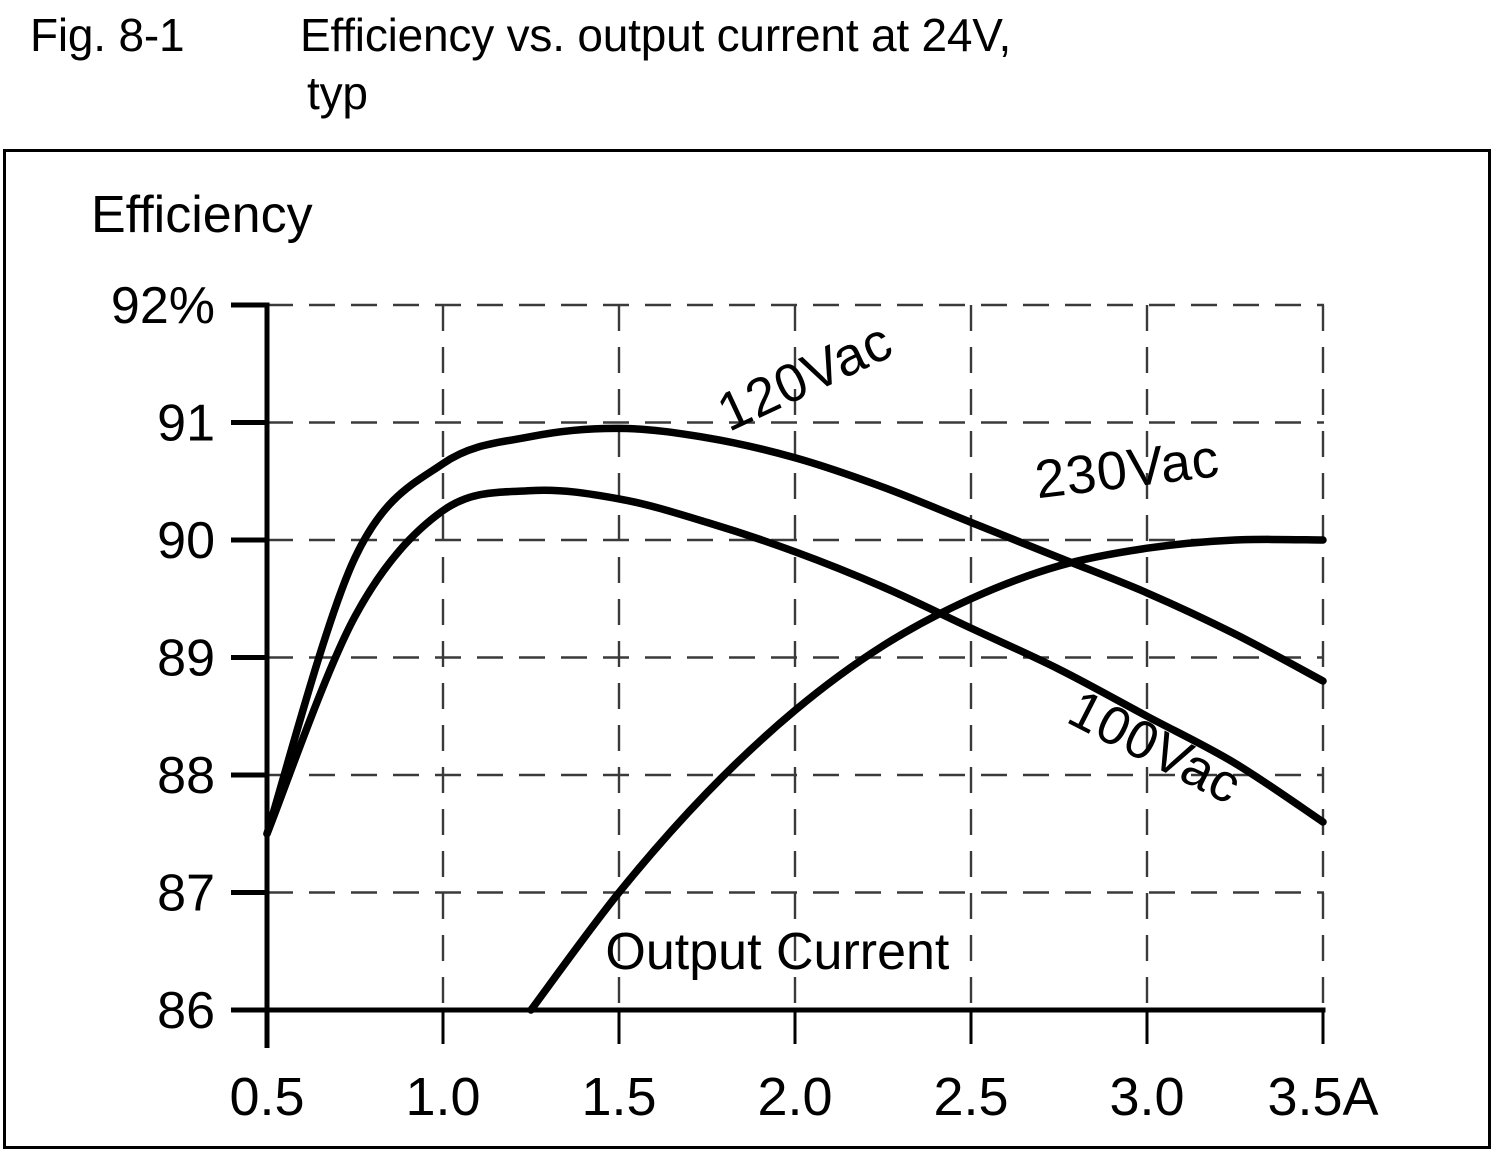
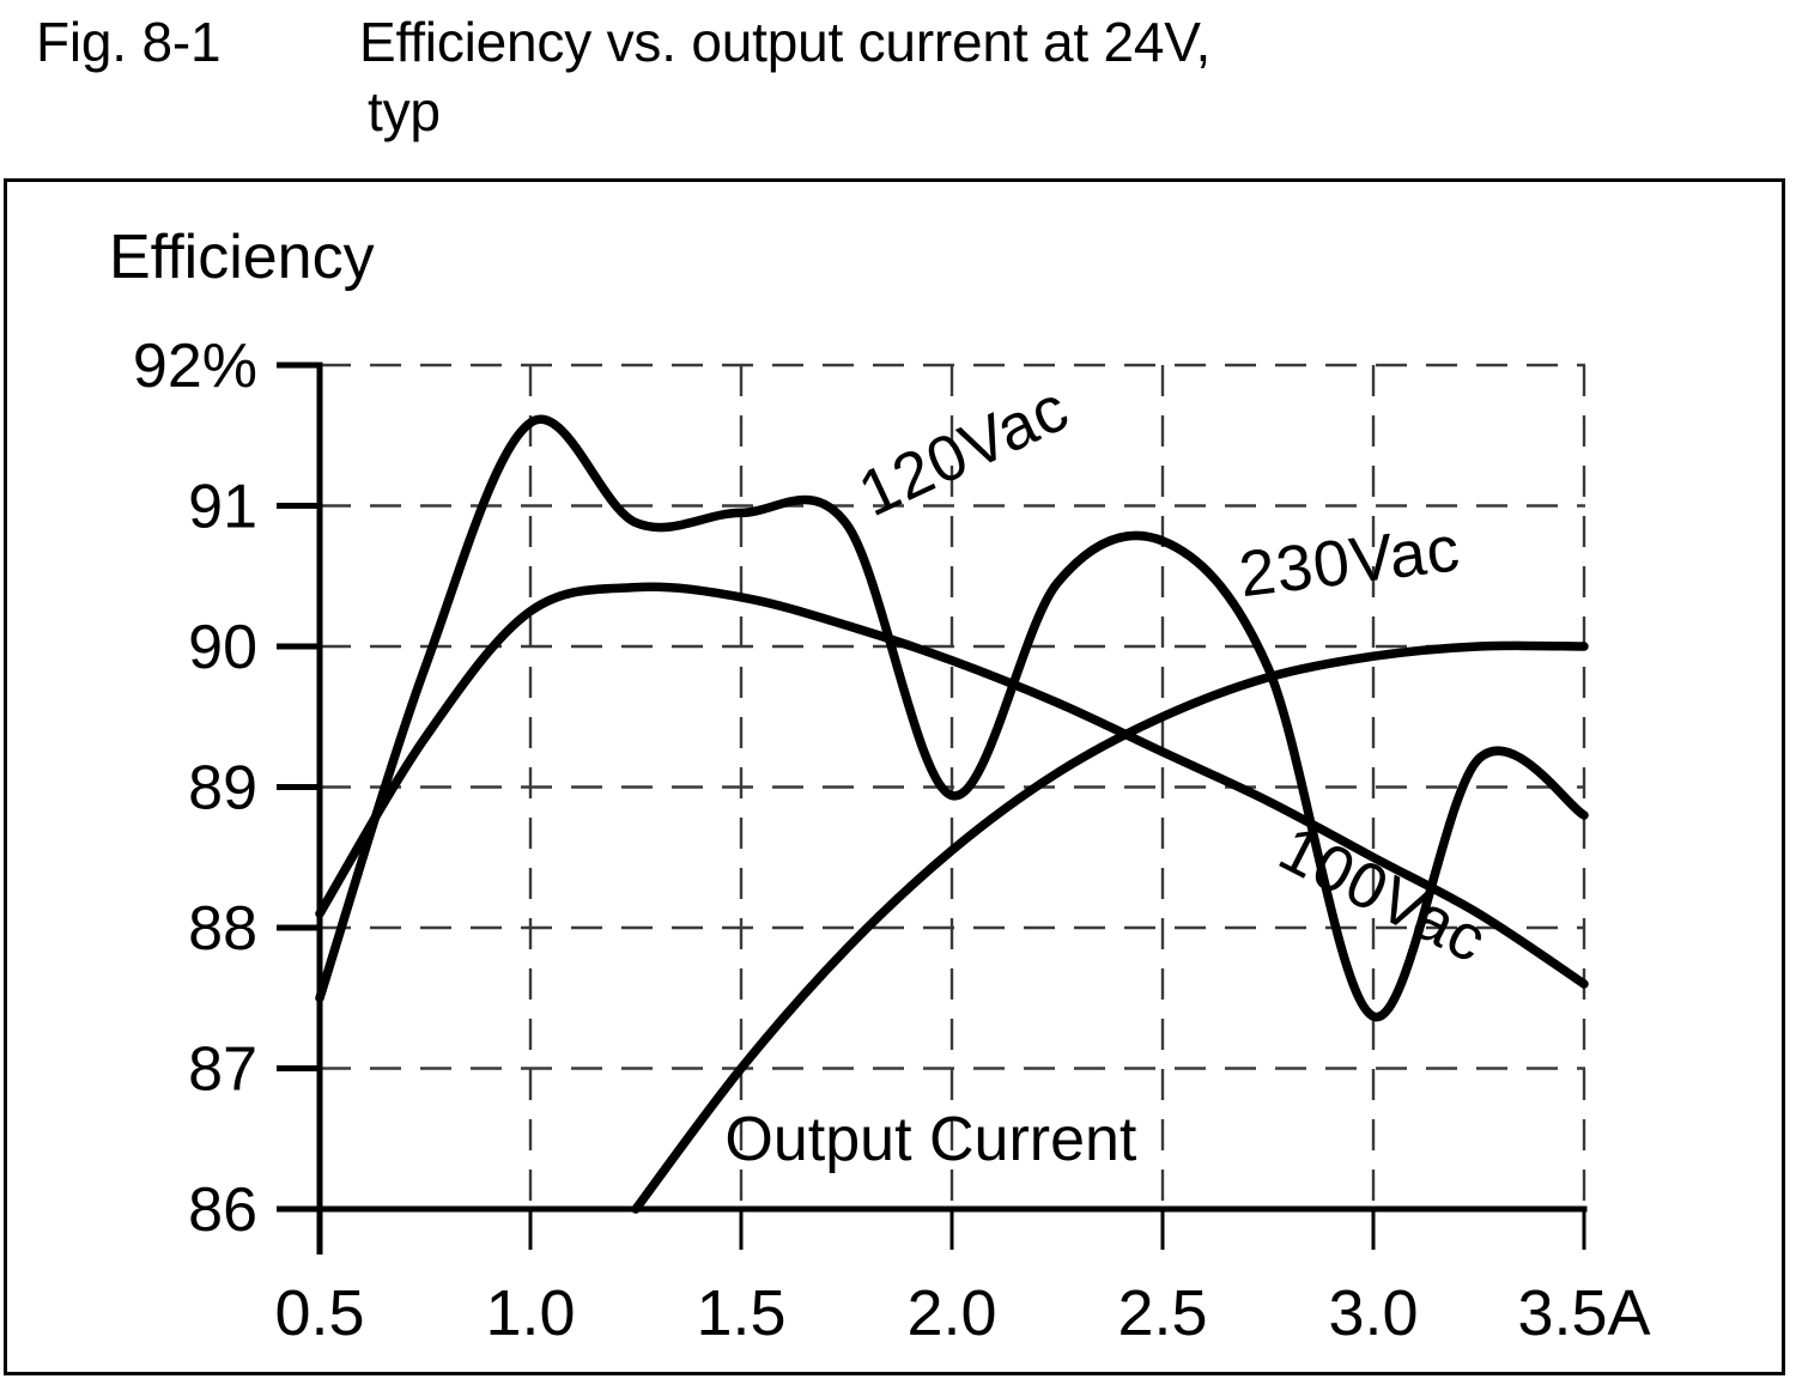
230Vac/0.5: 87.50% -> 88.10%
120Vac/1.0: 90.65% -> 91.59%
120Vac/2.0: 90.70% -> 88.94%
120Vac/2.5: 90.15% -> 90.75%
120Vac/3.0: 89.55% -> 87.37%
